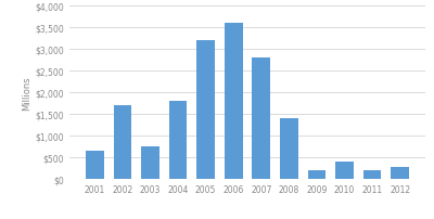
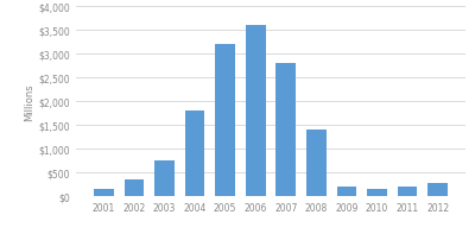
2001: $650 -> $150
2002: $1,700 -> $350
2010: $400 -> $150
